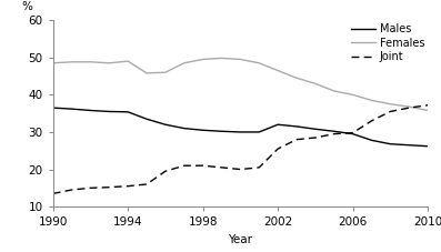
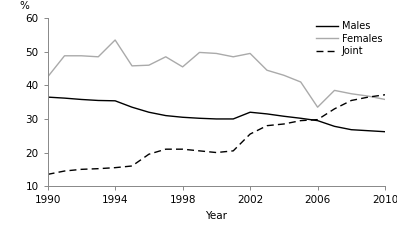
Females/1990: 48.5 -> 42.5
Females/1994: 49.0 -> 53.5
Females/1998: 49.5 -> 45.5
Females/2002: 46.5 -> 49.5
Females/2006: 40.0 -> 33.5
